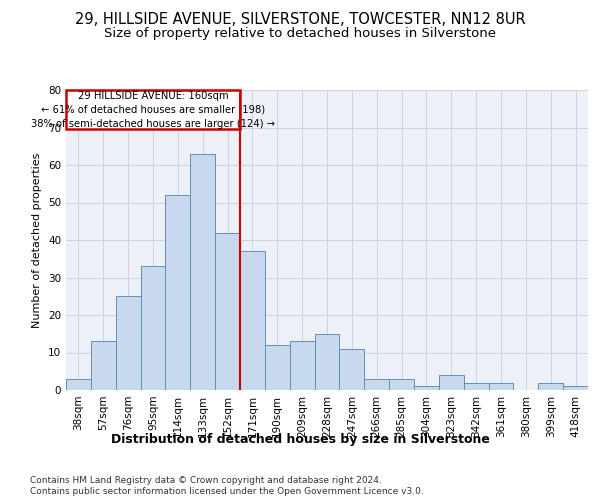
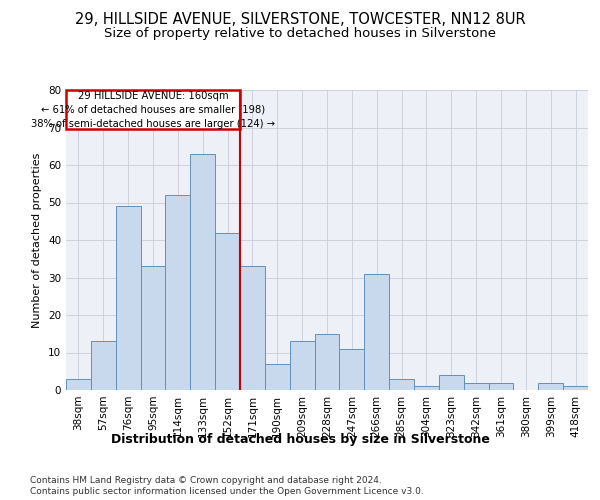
76sqm: 25 -> 49
171sqm: 37 -> 33
190sqm: 12 -> 7
266sqm: 3 -> 31
